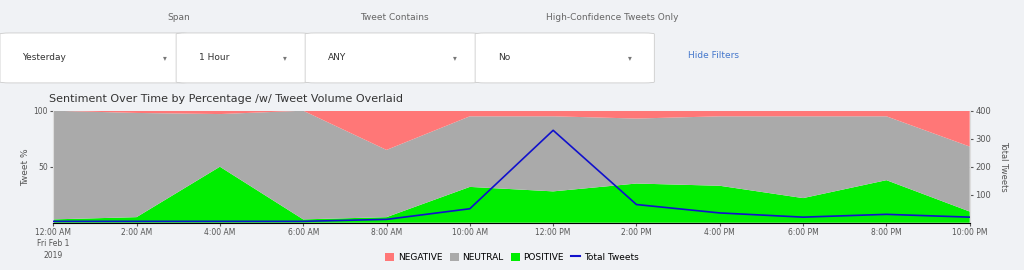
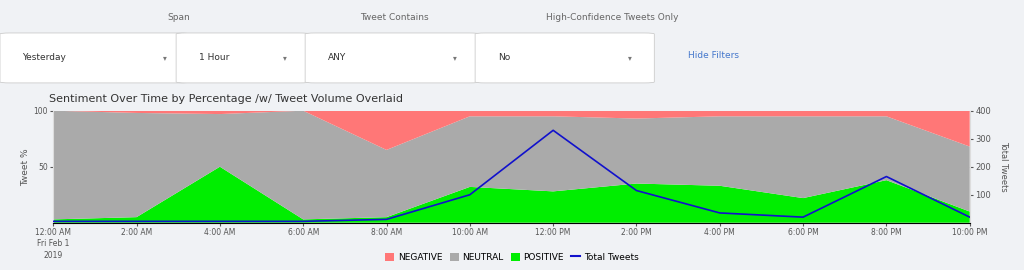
Total Tweets/10:00 AM: 50 -> 100
Total Tweets/2:00 PM: 65 -> 115
Total Tweets/8:00 PM: 30 -> 165
